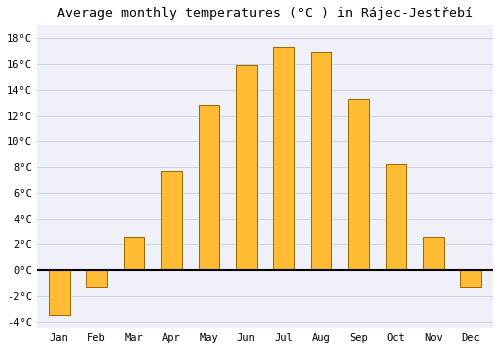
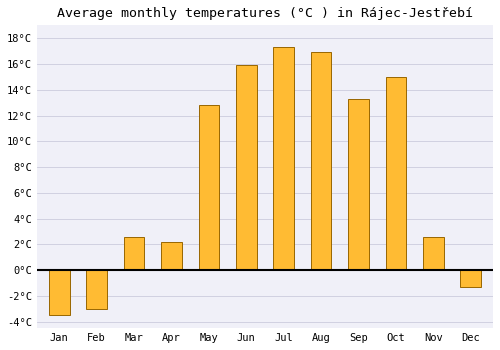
Feb: -1.3°C -> -3.0°C
Apr: 7.7°C -> 2.2°C
Oct: 8.2°C -> 15.0°C
